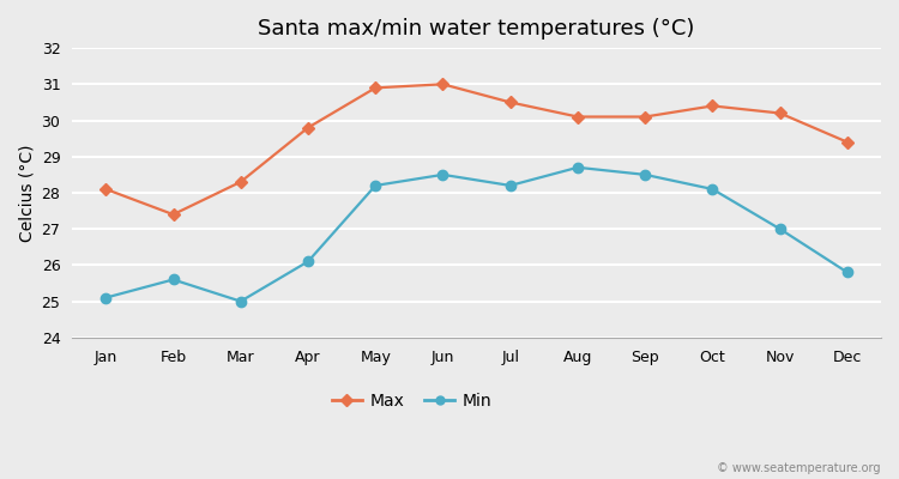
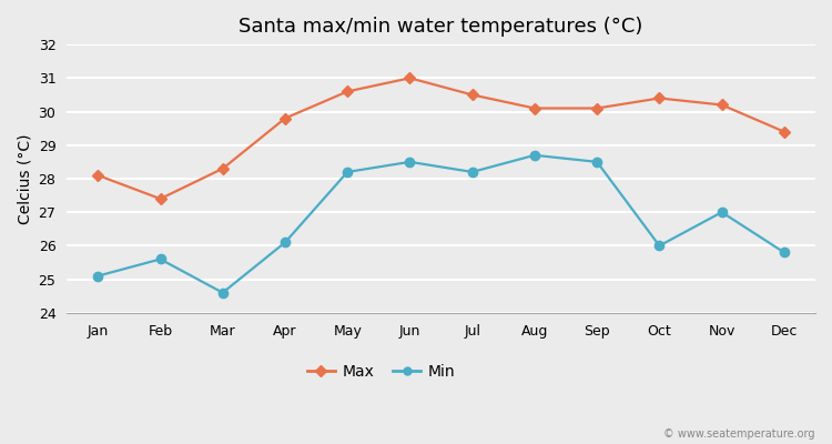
Min/Mar: 25.0 -> 24.6
Max/May: 30.9 -> 30.6
Min/Oct: 28.1 -> 26.0
